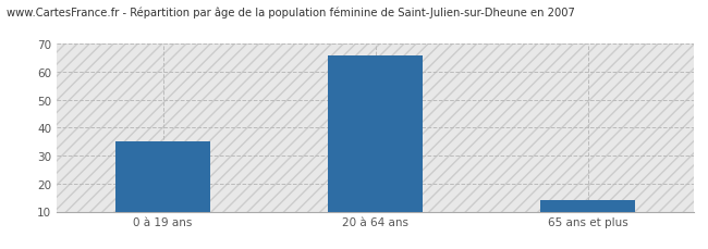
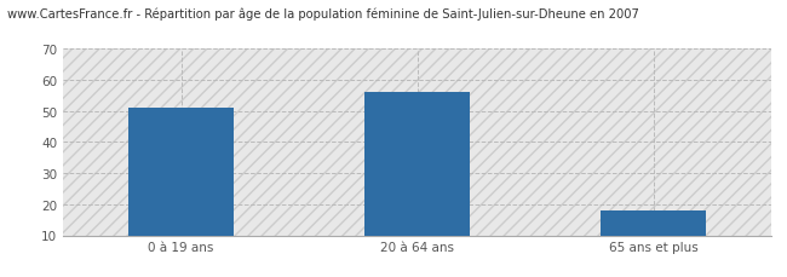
0 à 19 ans: 35 -> 51
20 à 64 ans: 66 -> 56
65 ans et plus: 14 -> 18
